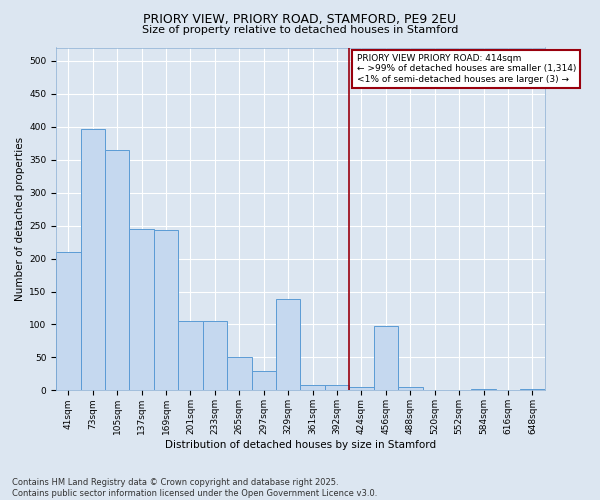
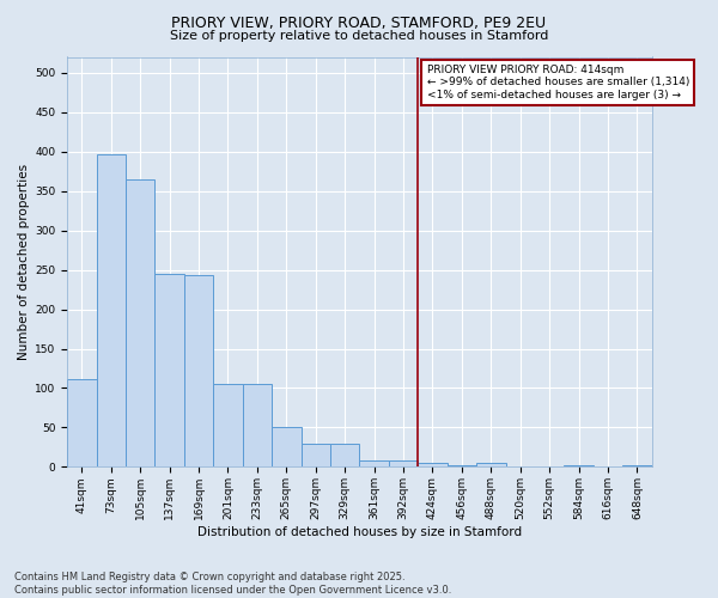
41sqm: 210 -> 112
329sqm: 138 -> 30
456sqm: 98 -> 2
